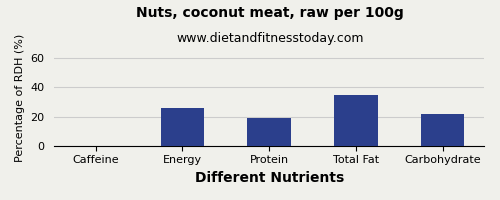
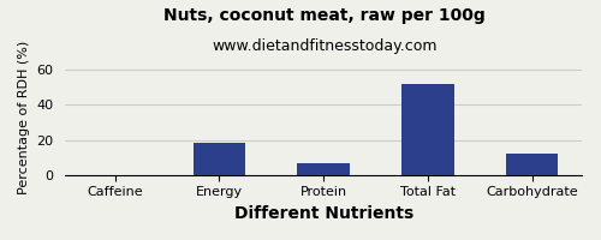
Energy: 26 -> 18
Protein: 19 -> 6
Total Fat: 35 -> 52
Carbohydrate: 22 -> 12
